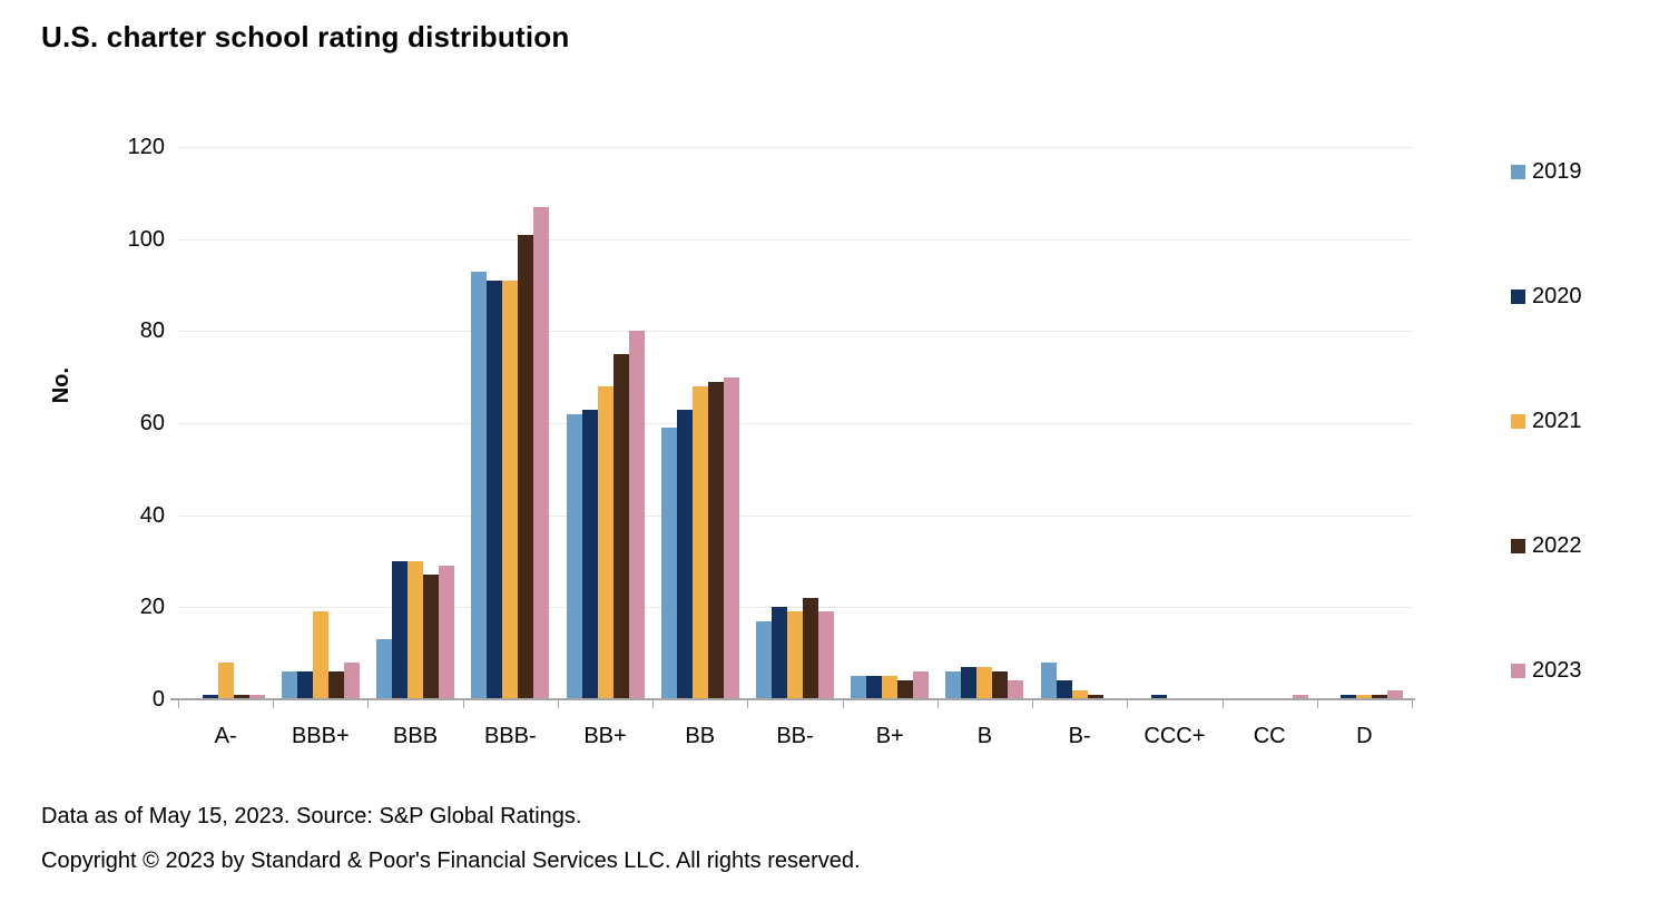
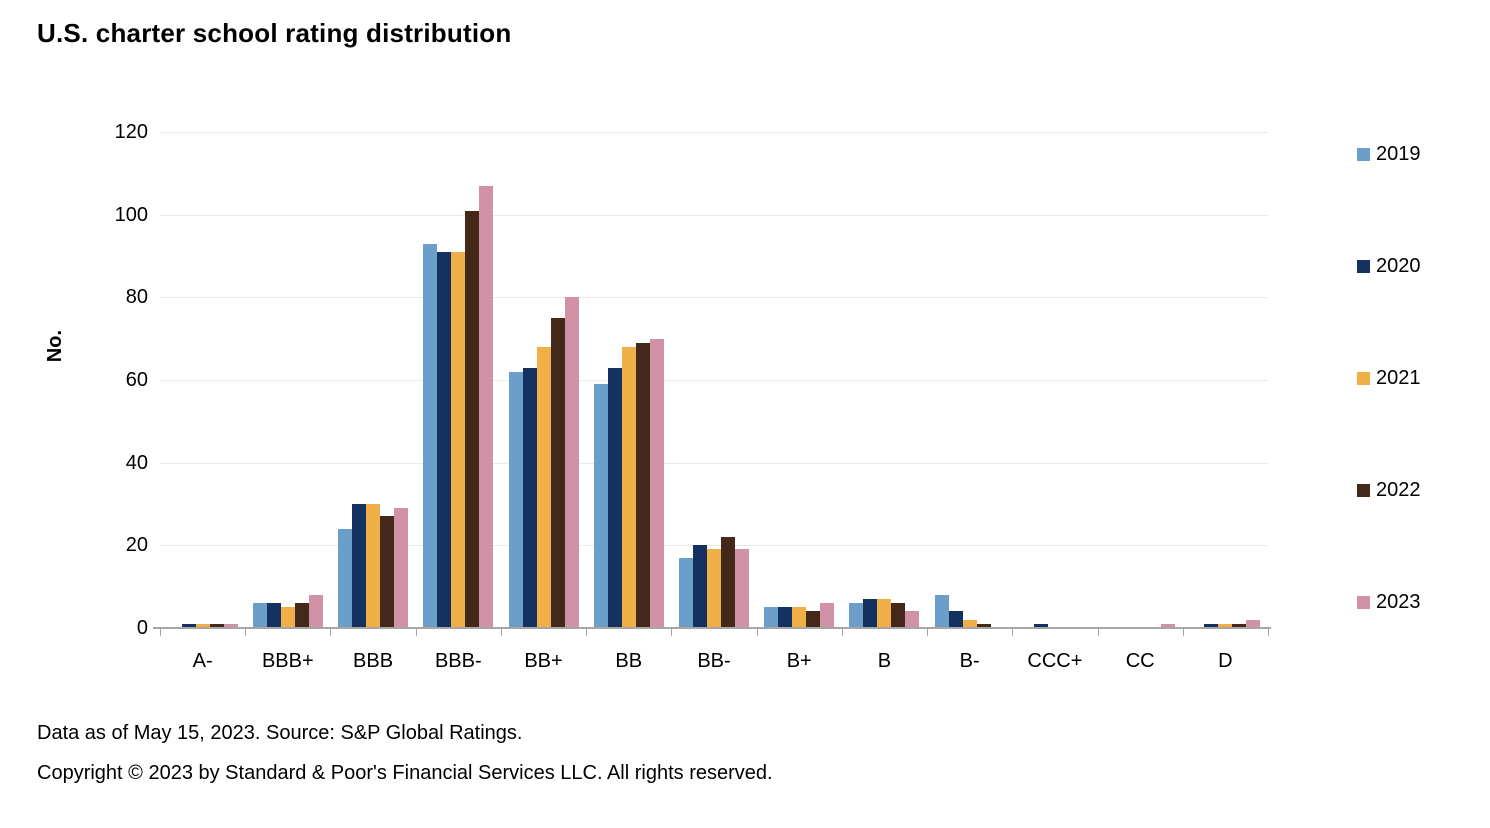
2021/A-: 8 -> 1
2021/BBB+: 19 -> 5
2019/BBB: 13 -> 24
